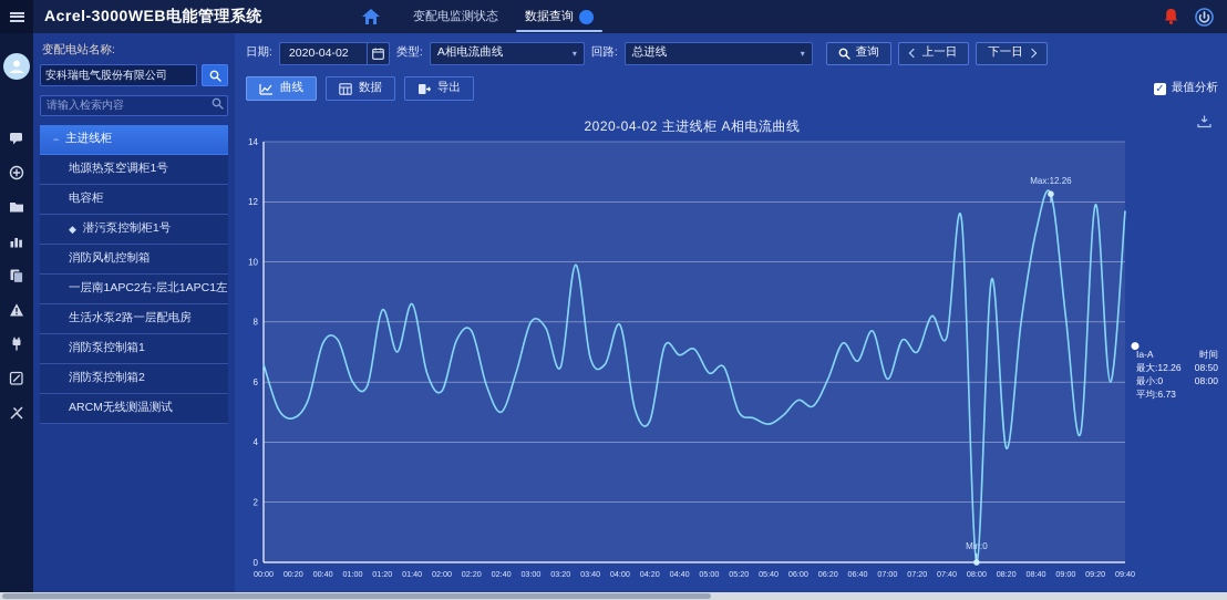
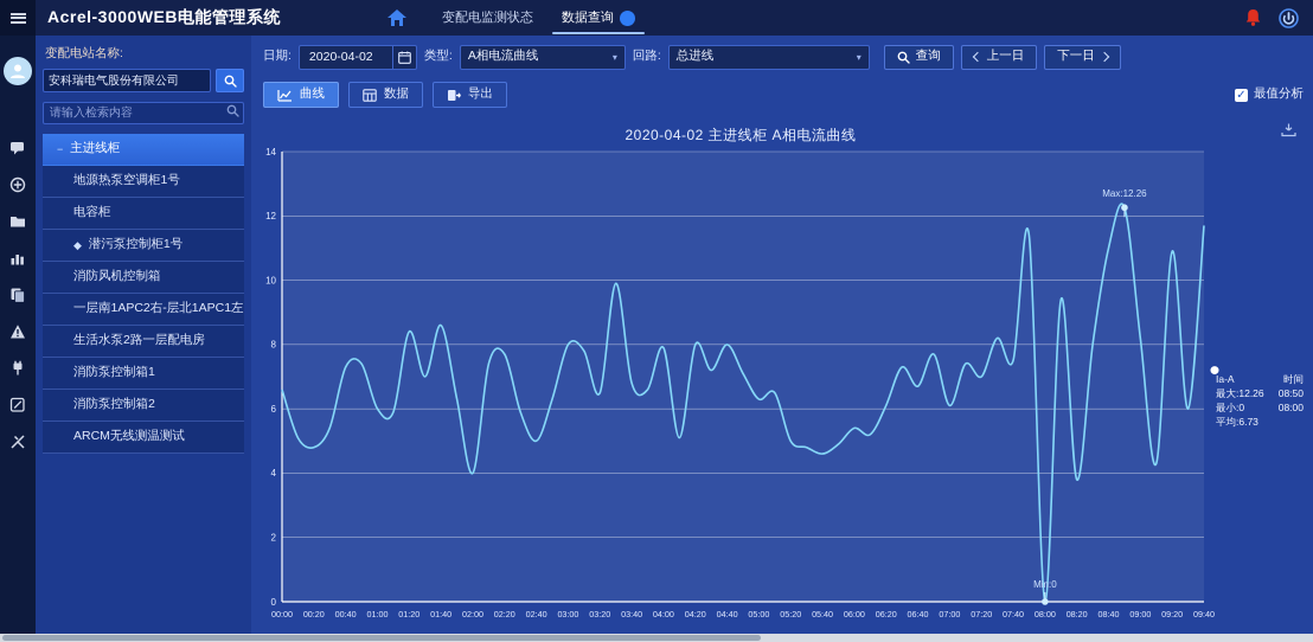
02:00: 5.7 -> 4.0
04:20: 4.7 -> 8.0
04:40: 6.9 -> 8.0
09:20: 11.9 -> 10.9
